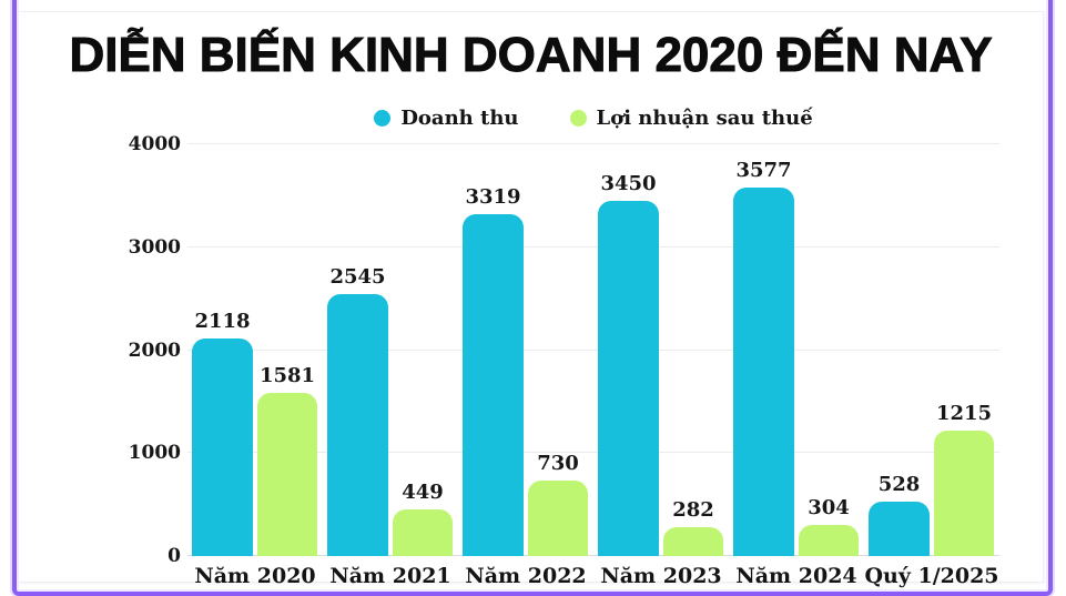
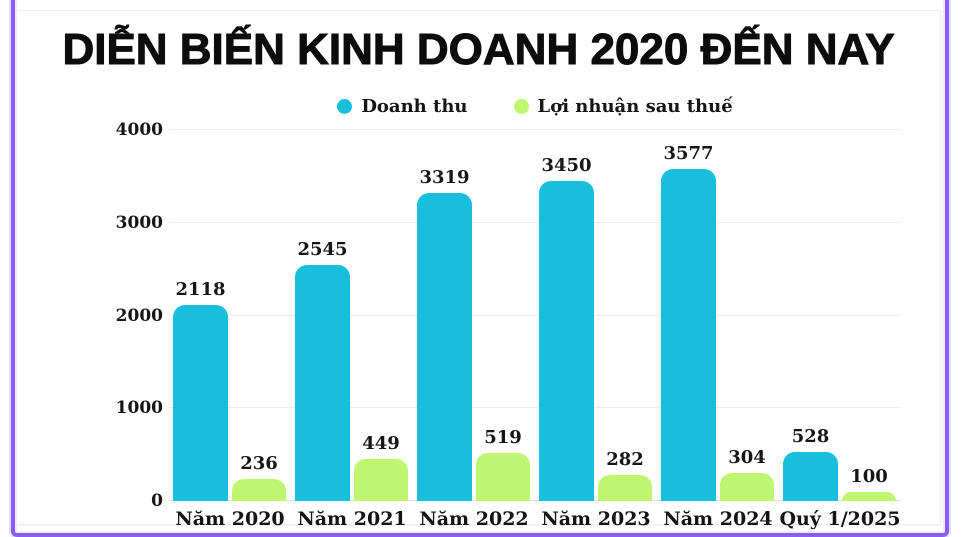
Lợi nhuận sau thuế/Năm 2020: 1581 -> 236
Lợi nhuận sau thuế/Năm 2022: 730 -> 519
Lợi nhuận sau thuế/Quý 1/2025: 1215 -> 100
